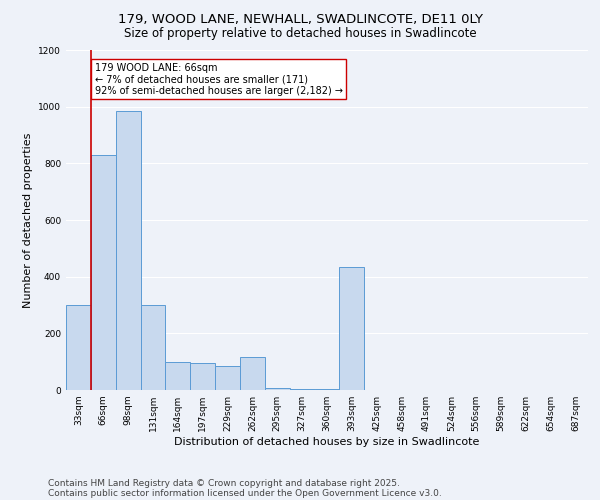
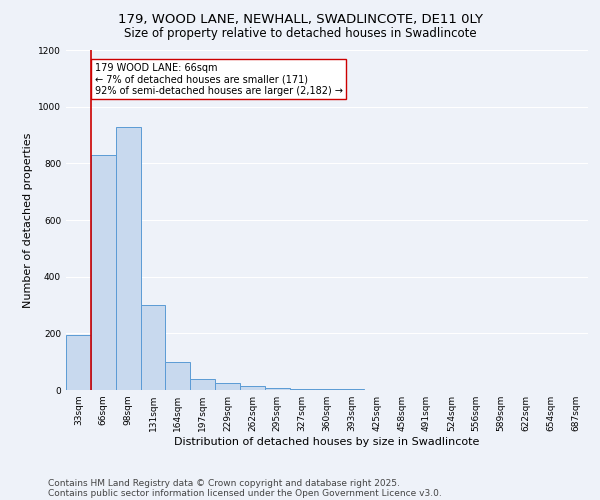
33sqm: 300 -> 195
98sqm: 985 -> 930
197sqm: 95 -> 40
229sqm: 85 -> 25
262sqm: 115 -> 15
393sqm: 435 -> 2
